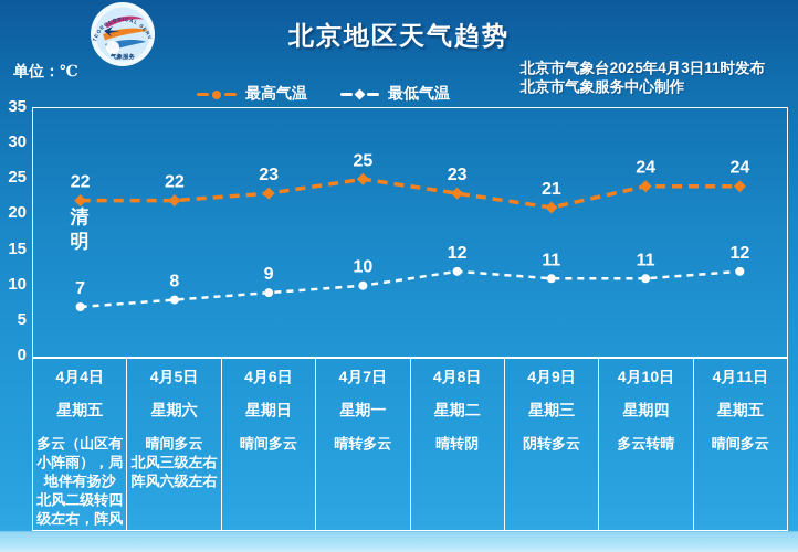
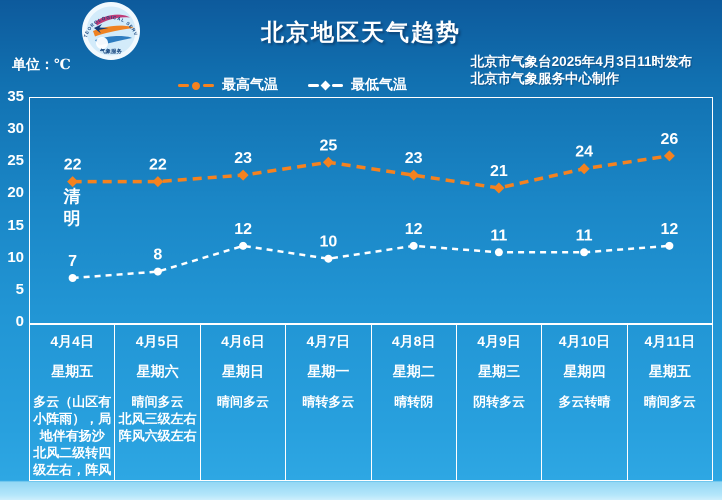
最低气温/4月6日: 9 -> 12
最高气温/4月11日: 24 -> 26
